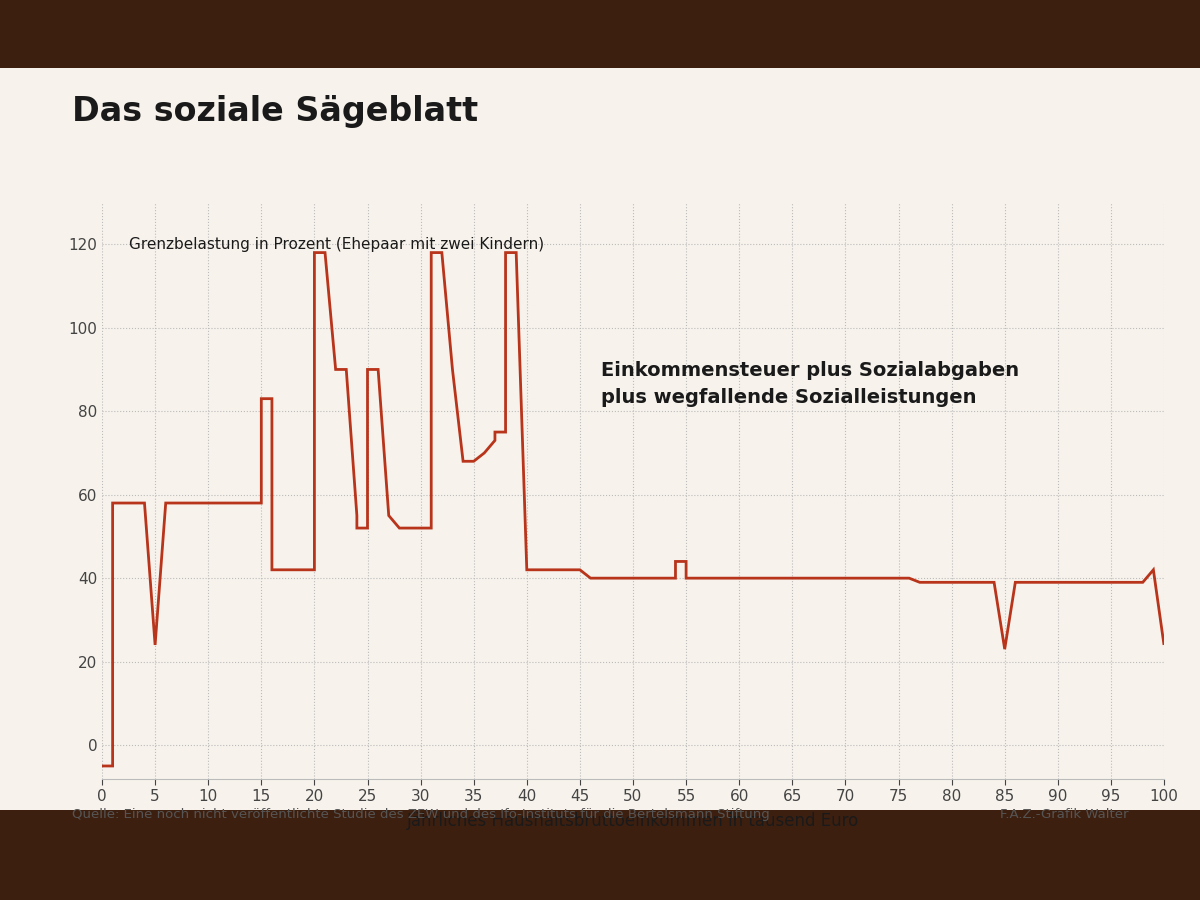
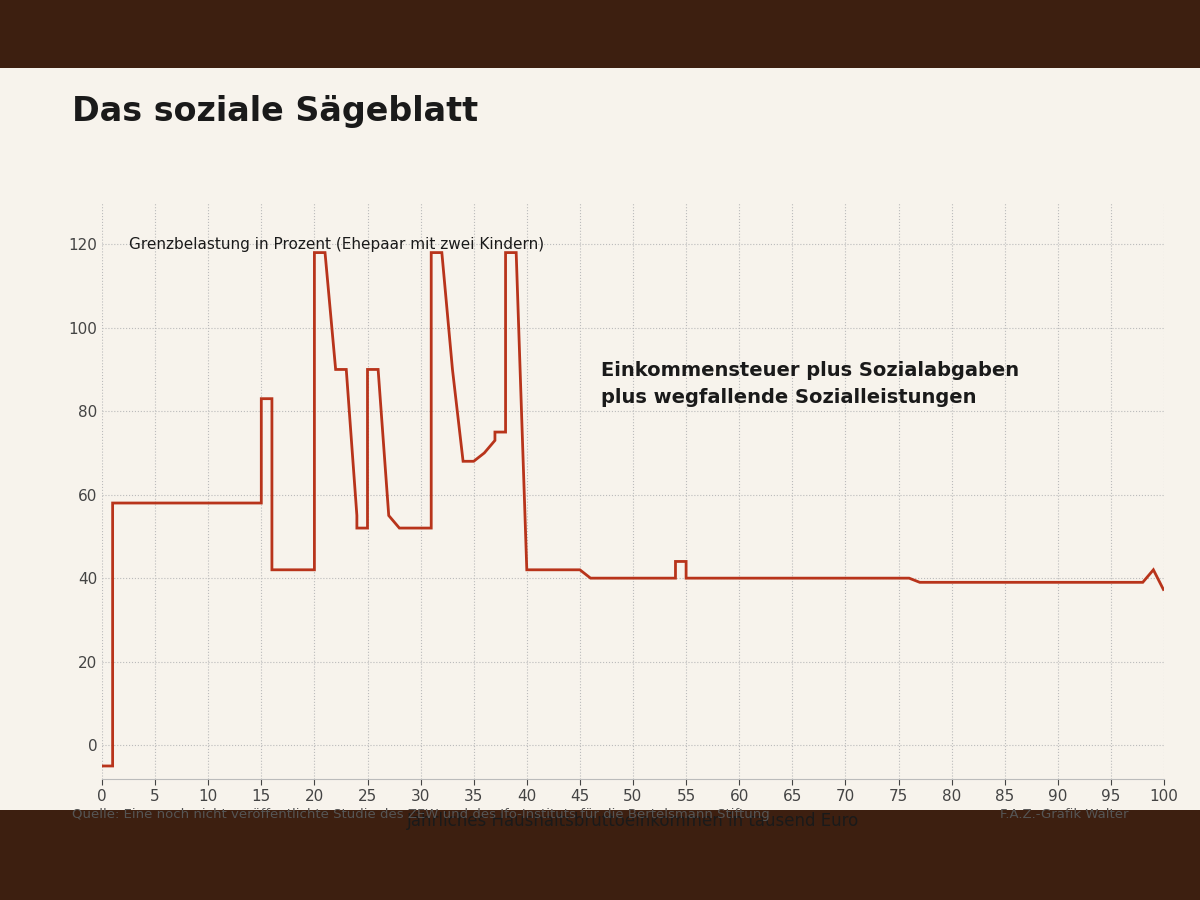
5: 24 -> 58
85: 23 -> 39
100: 24 -> 37
